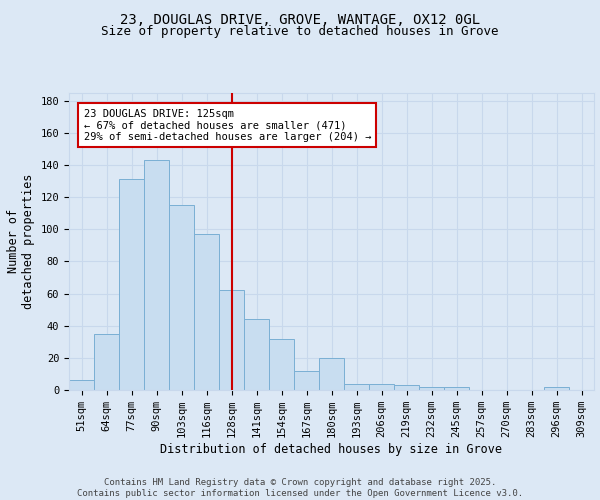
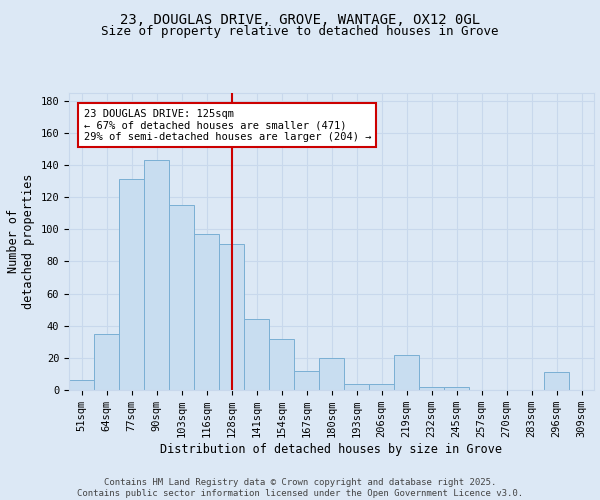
128sqm: 62 -> 91
219sqm: 3 -> 22
296sqm: 2 -> 11
